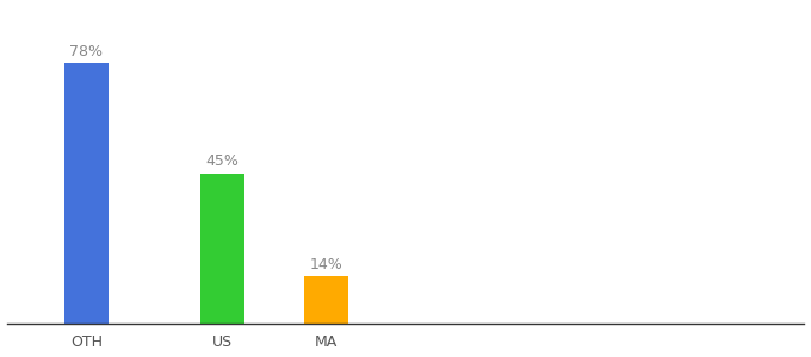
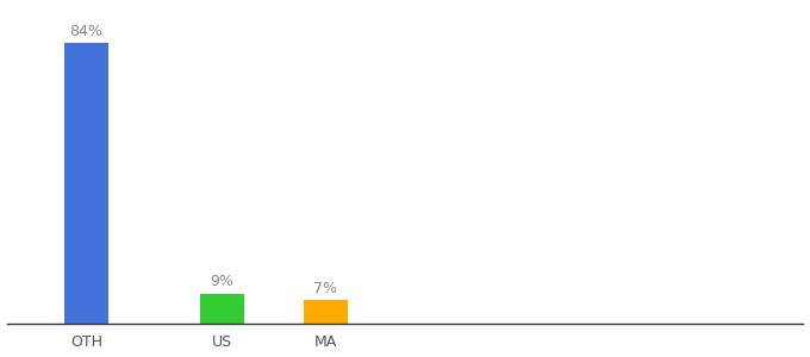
OTH: 78% -> 84%
US: 45% -> 9%
MA: 14% -> 7%
